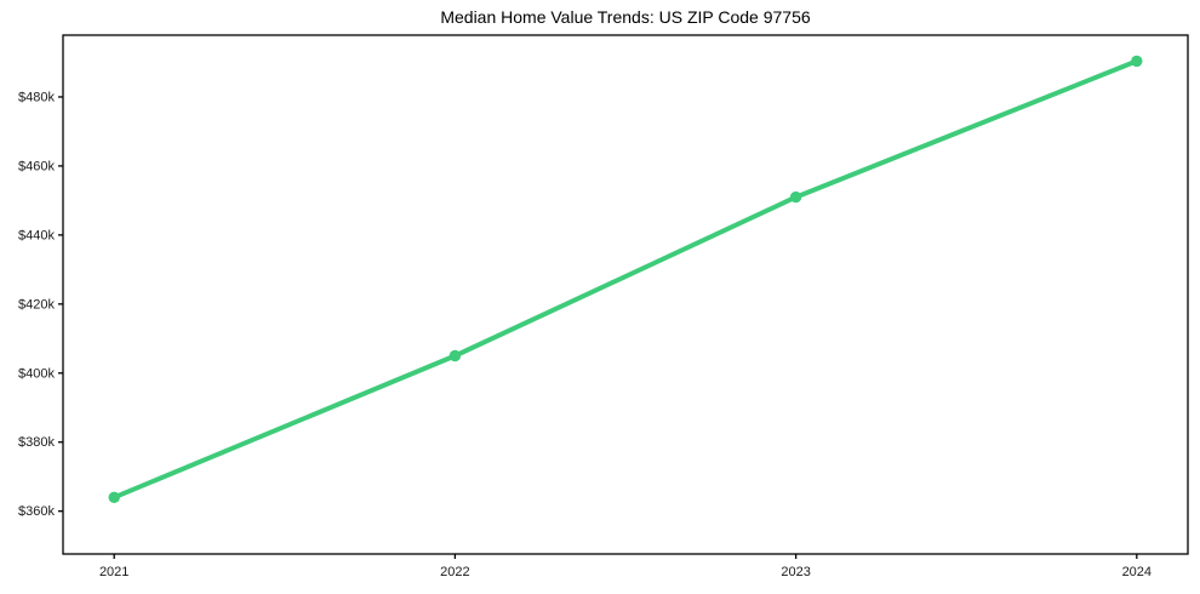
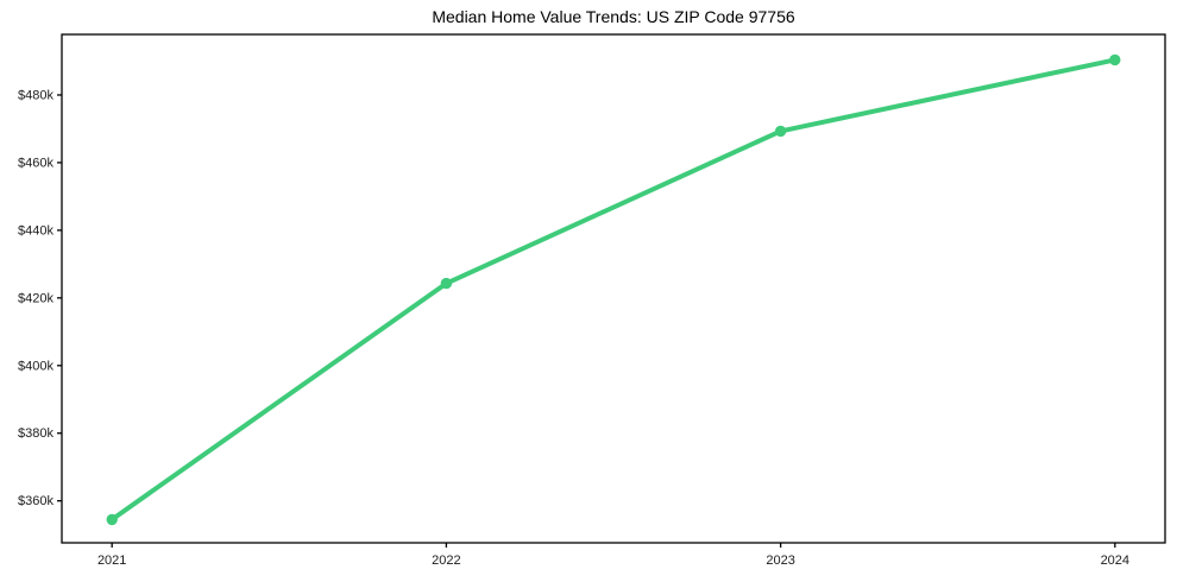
2021: $364k -> $354k
2022: $405k -> $424k
2023: $451k -> $469k
